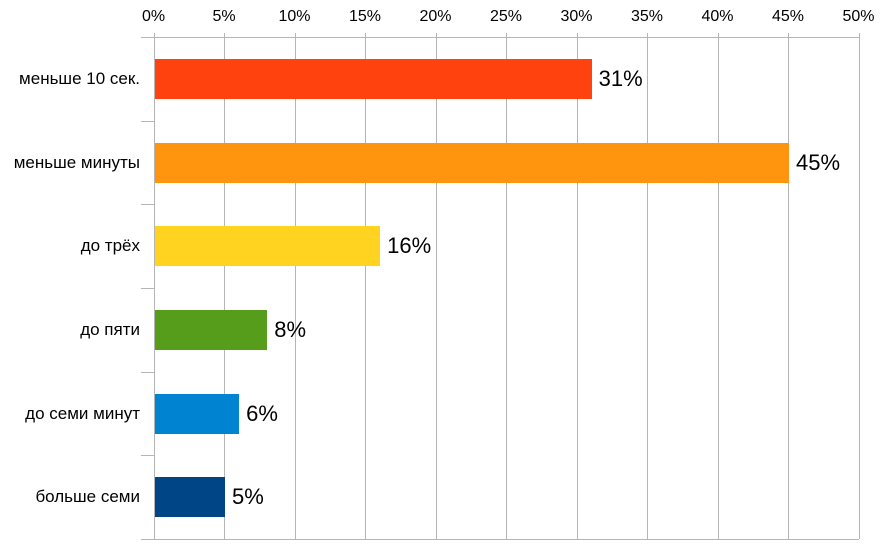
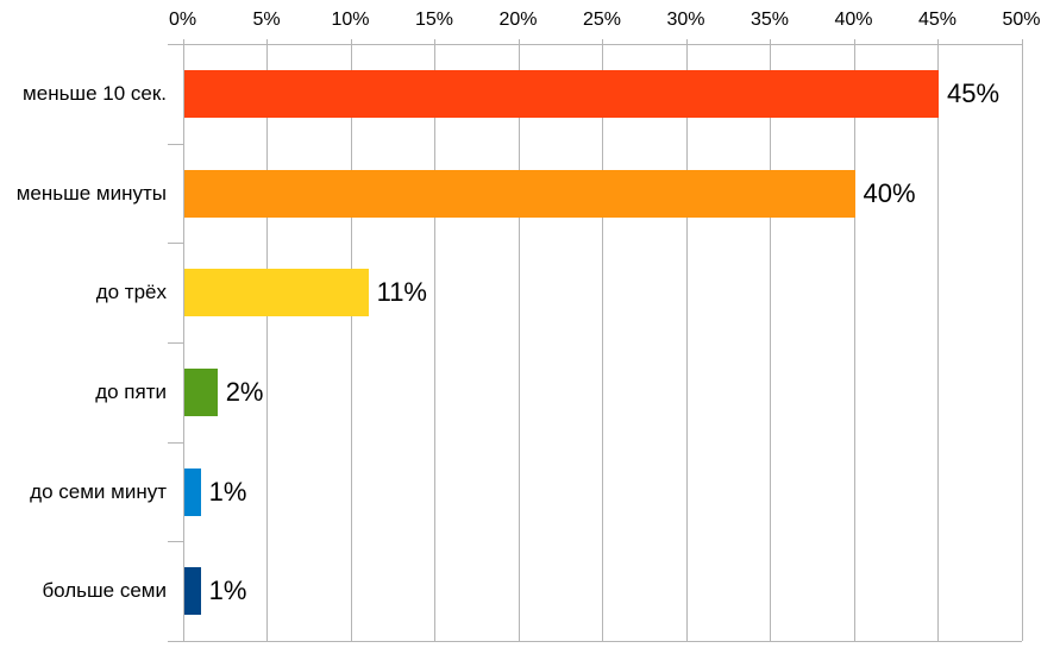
меньше 10 сек.: 31% -> 45%
меньше минуты: 45% -> 40%
до трёх: 16% -> 11%
до пяти: 8% -> 2%
до семи минут: 6% -> 1%
больше семи: 5% -> 1%
